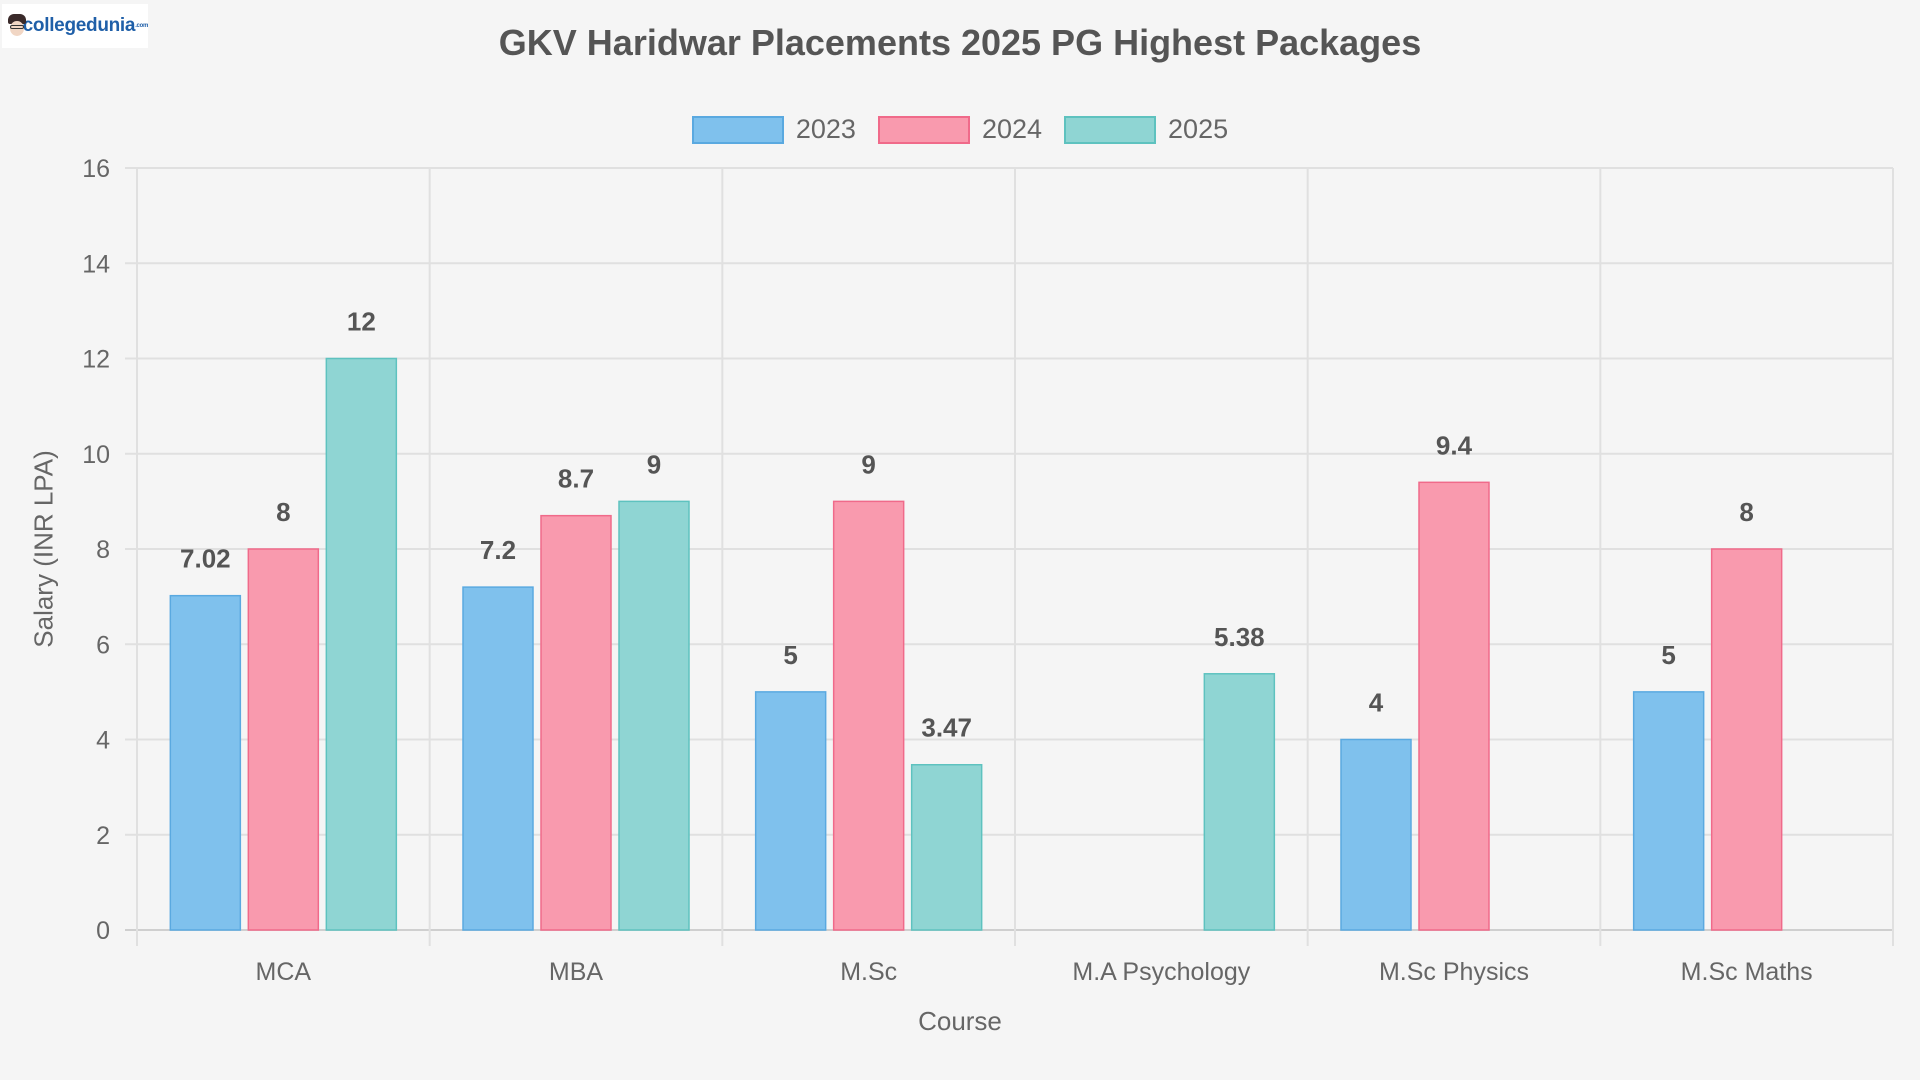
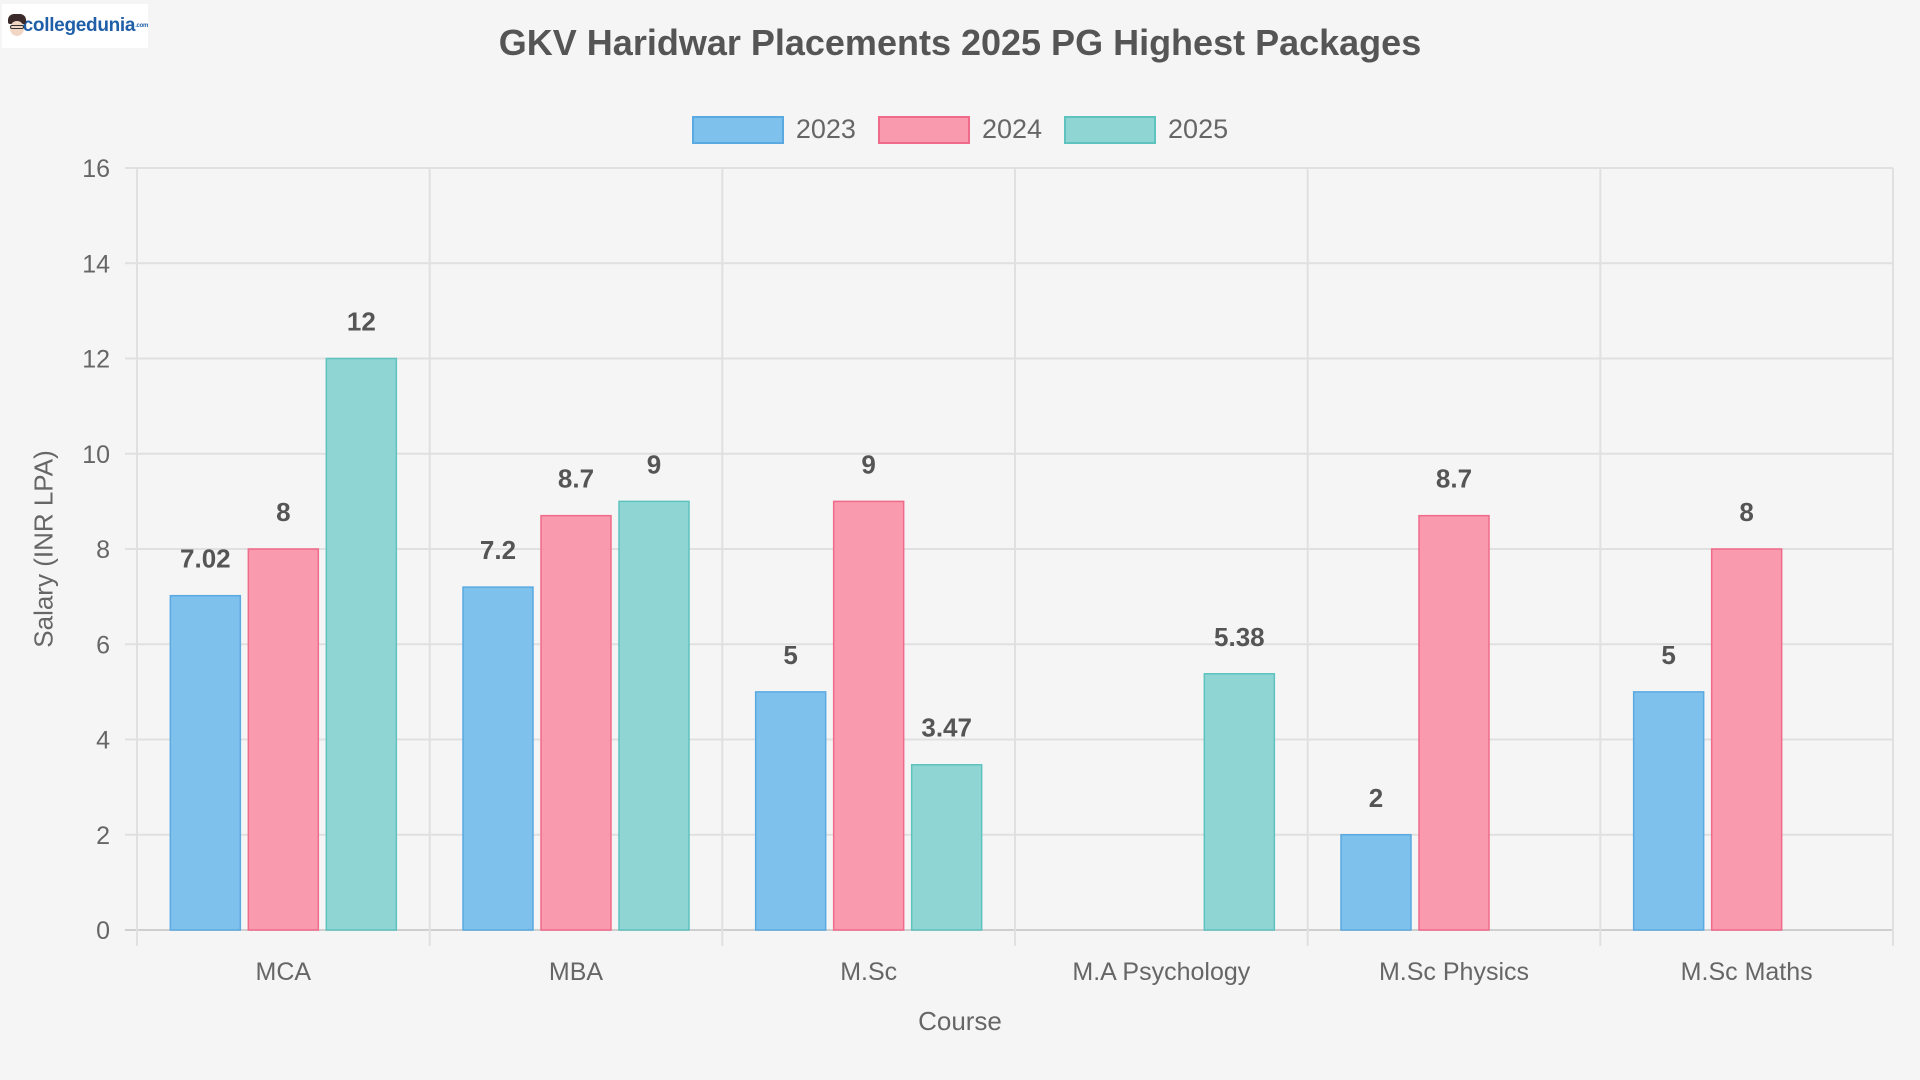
2023/M.Sc Physics: 4 -> 2
2024/M.Sc Physics: 9.4 -> 8.7
